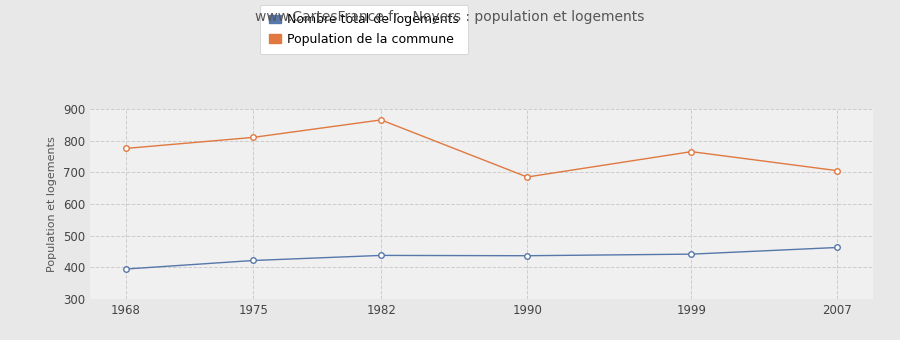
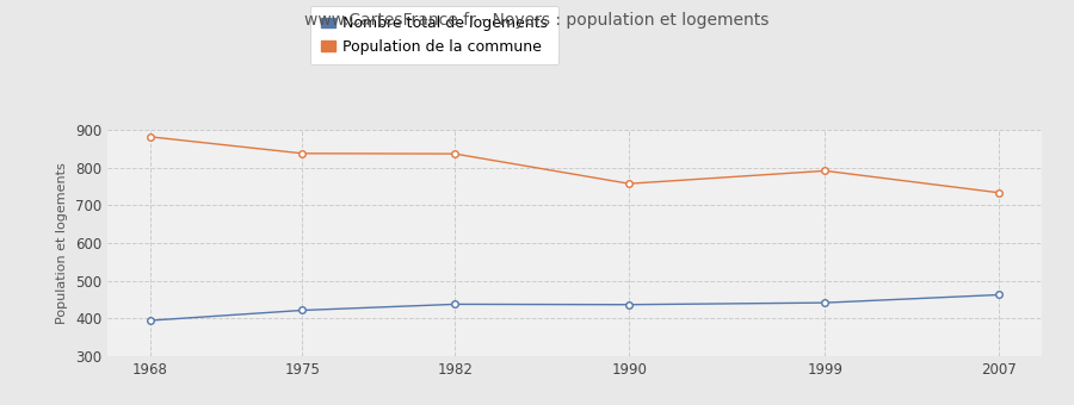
Population de la commune/1968: 775 -> 881
Population de la commune/1975: 810 -> 837
Population de la commune/1982: 865 -> 836
Population de la commune/1990: 685 -> 757
Population de la commune/1999: 765 -> 791
Population de la commune/2007: 705 -> 733
